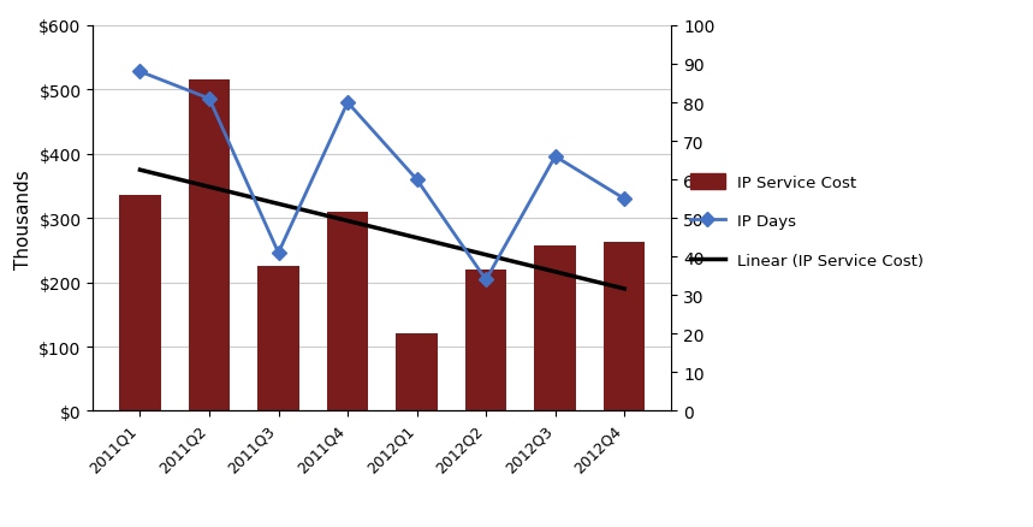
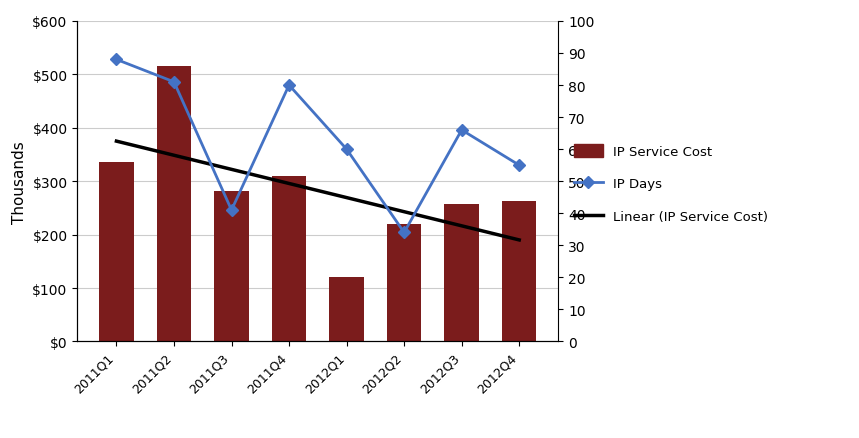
IP Service Cost/2011Q3: $225 -> $282
